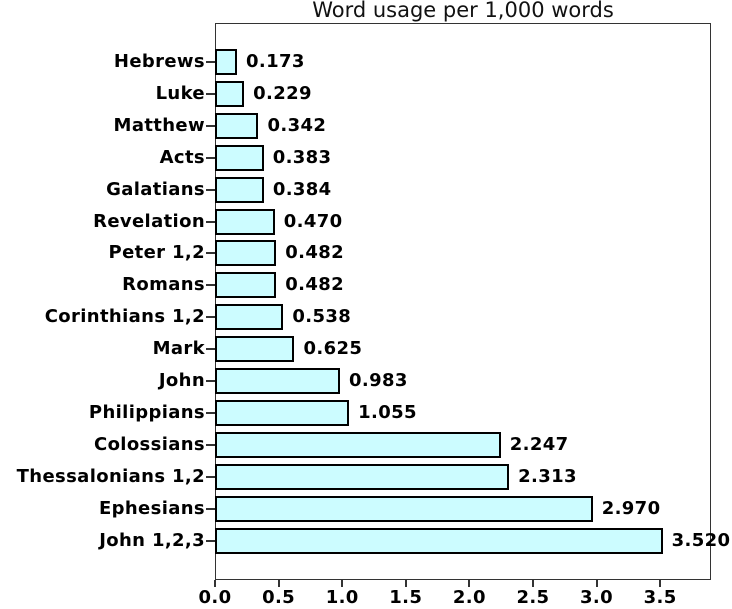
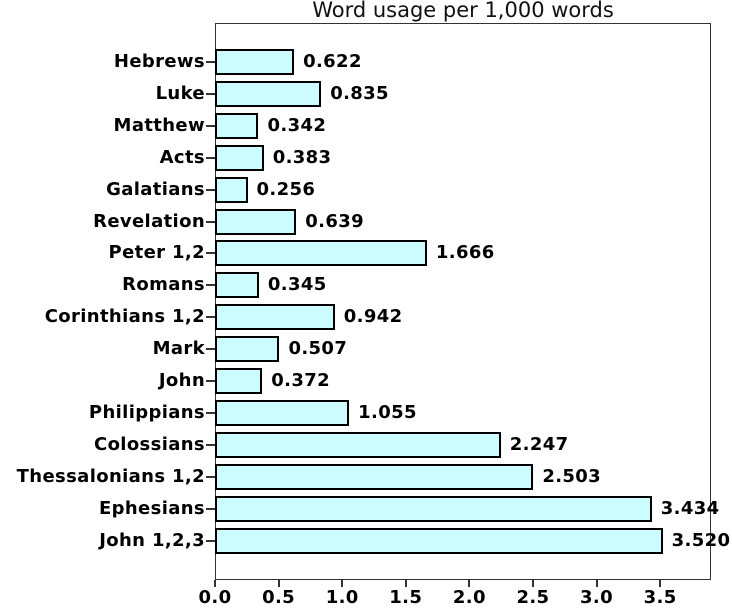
Hebrews: 0.173 -> 0.622
Luke: 0.229 -> 0.835
Galatians: 0.384 -> 0.256
Revelation: 0.470 -> 0.639
Peter 1,2: 0.482 -> 1.666
Romans: 0.482 -> 0.345
Corinthians 1,2: 0.538 -> 0.942
Mark: 0.625 -> 0.507
John: 0.983 -> 0.372
Thessalonians 1,2: 2.313 -> 2.503
Ephesians: 2.970 -> 3.434
